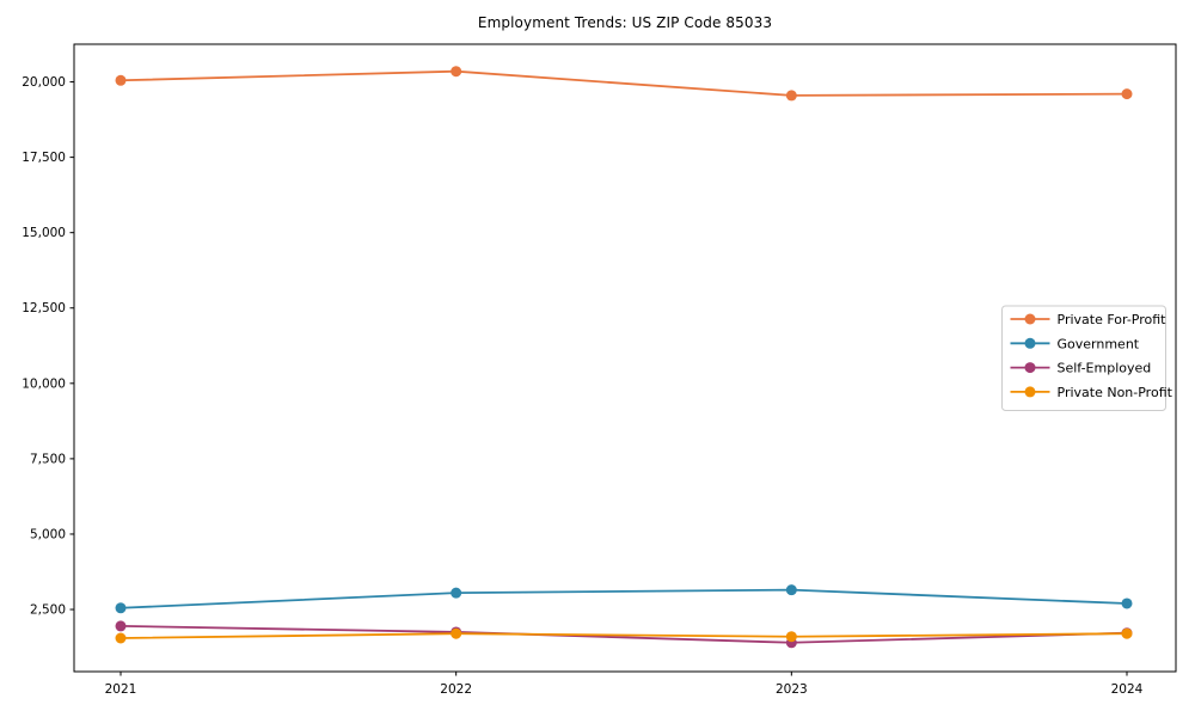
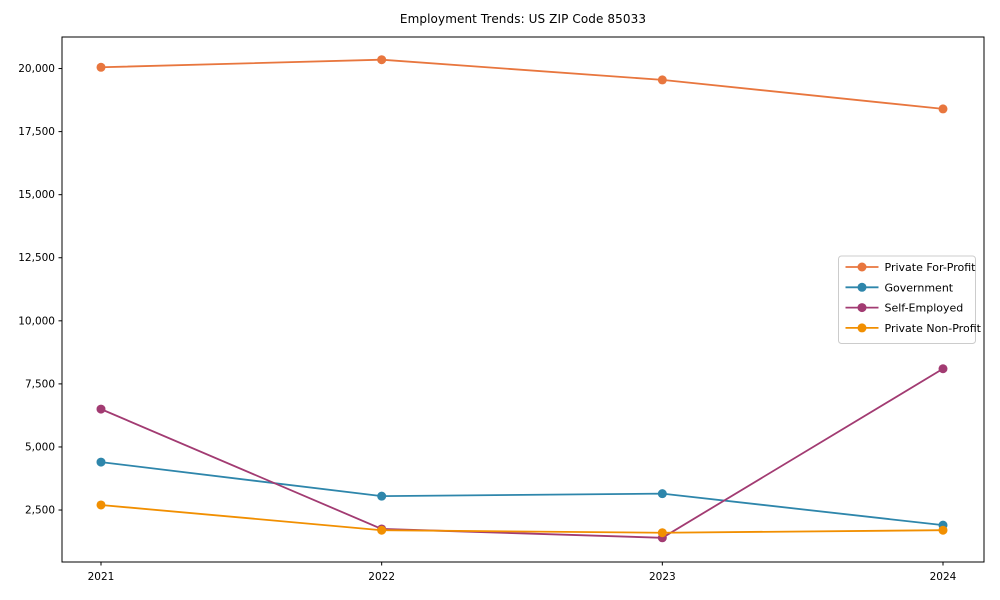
Government/2021: 2600 -> 4400
Self-Employed/2021: 2000 -> 6500
Private Non-Profit/2021: 1600 -> 2700
Private For-Profit/2024: 19600 -> 18400
Government/2024: 2700 -> 1900
Self-Employed/2024: 1700 -> 8100
